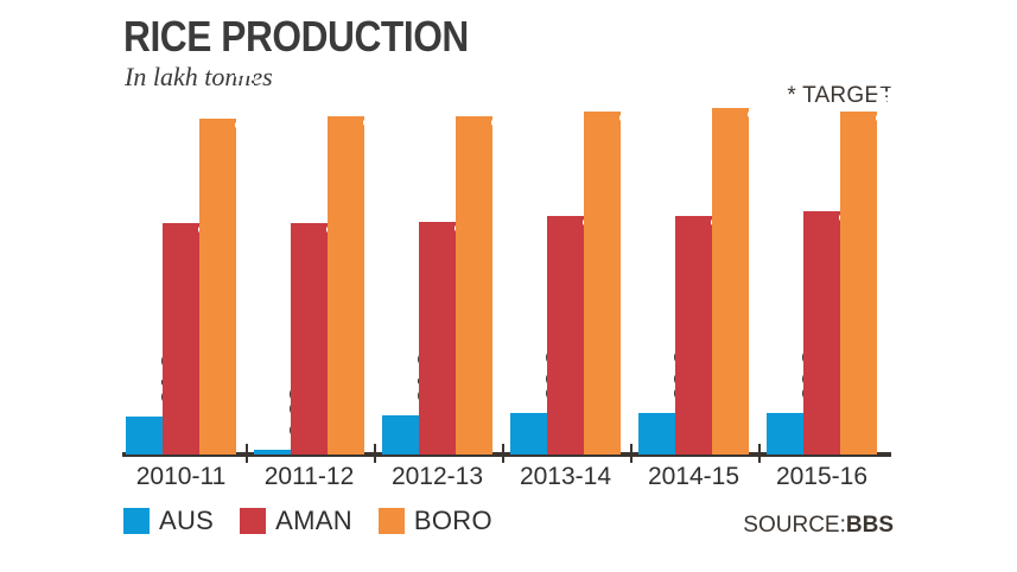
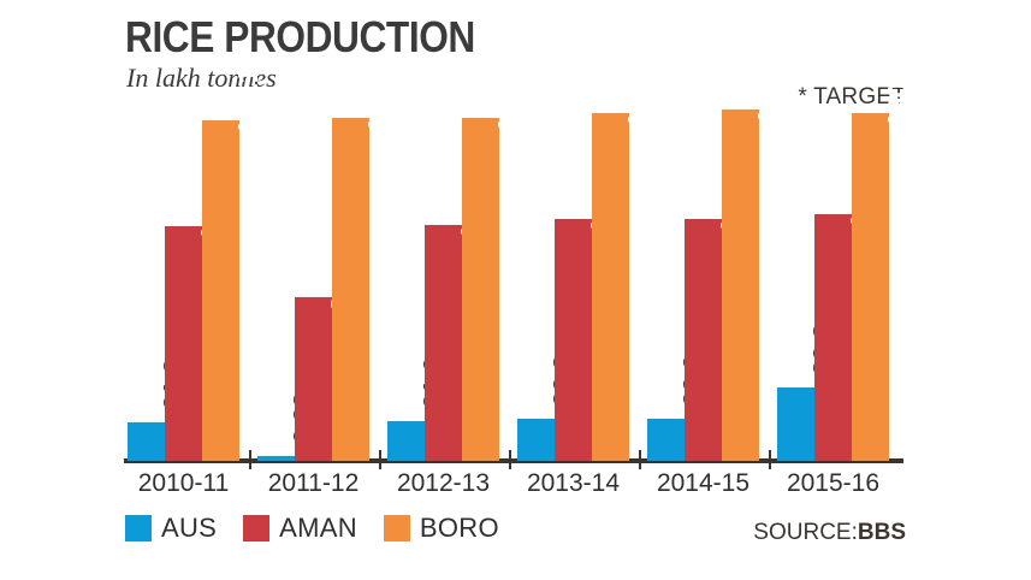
AMAN/2011-12: 127.9 -> 89.2
AUS/2015-16: 22.8 -> 39.8
